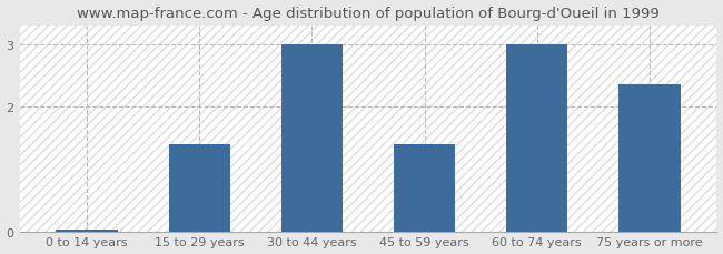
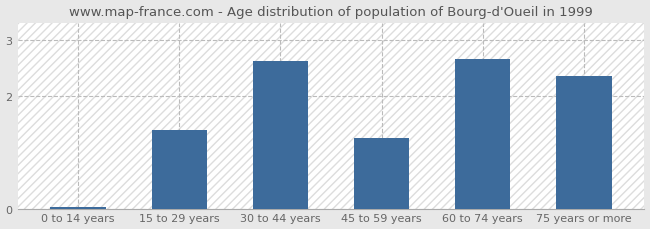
30 to 44 years: 3.00 -> 2.62
45 to 59 years: 1.40 -> 1.26
60 to 74 years: 3.00 -> 2.66
